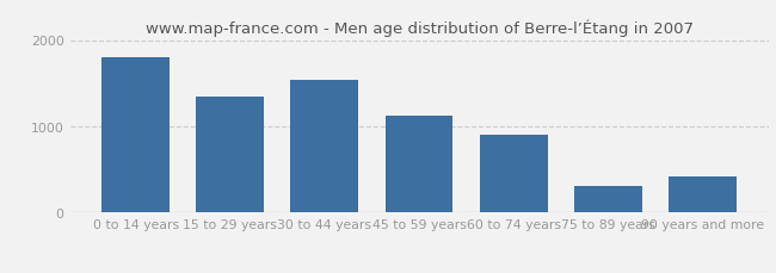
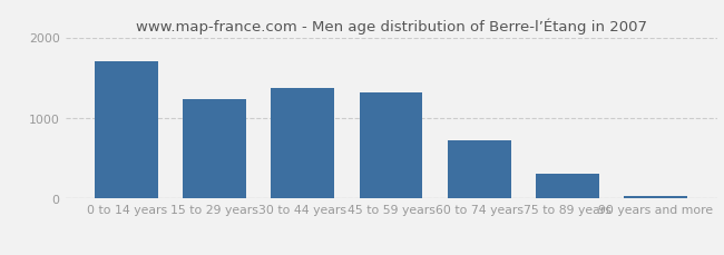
0 to 14 years: 1800 -> 1700
15 to 29 years: 1340 -> 1230
30 to 44 years: 1540 -> 1370
45 to 59 years: 1120 -> 1310
60 to 74 years: 900 -> 720
90 years and more: 420 -> 40
